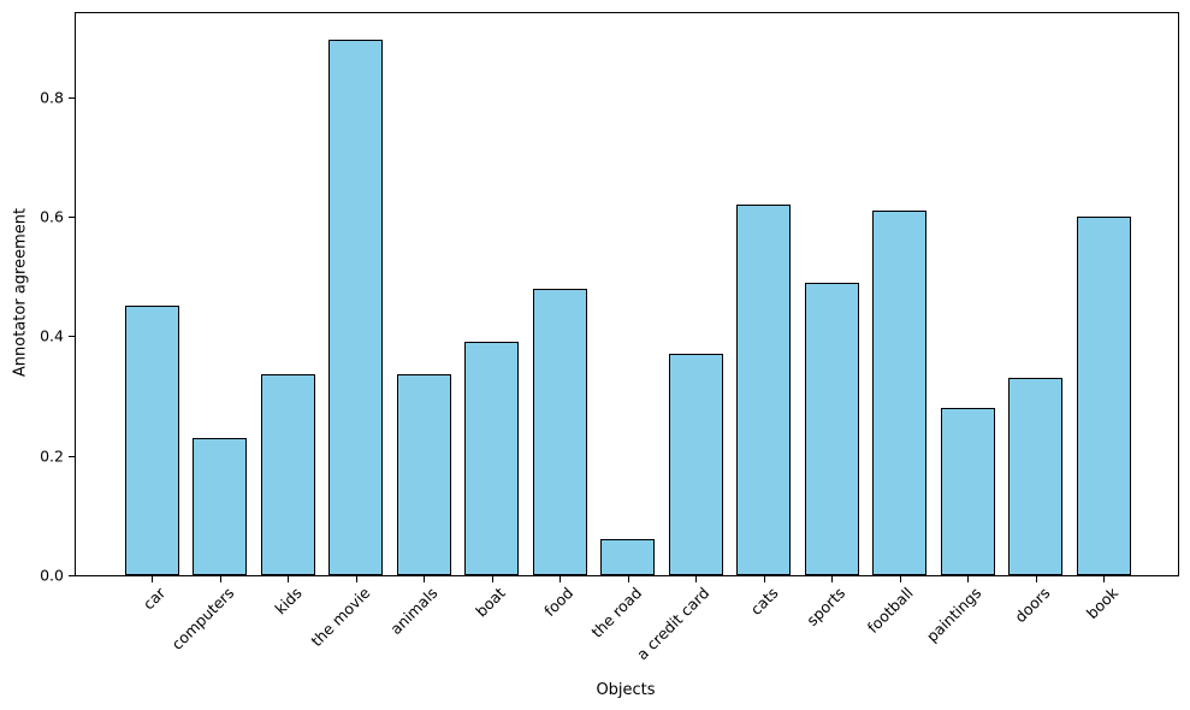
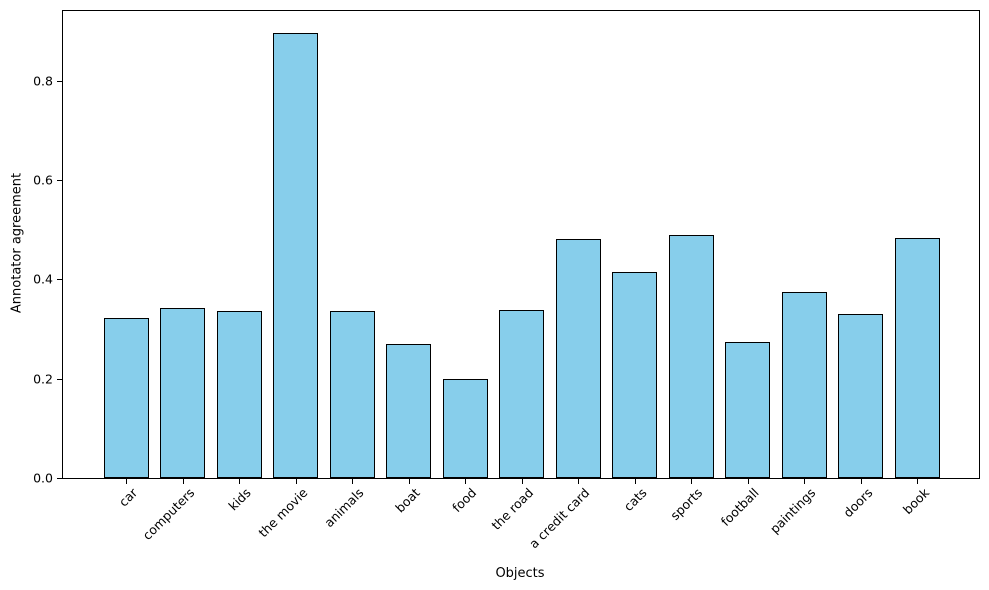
car: 0.45 -> 0.32
computers: 0.23 -> 0.34
boat: 0.39 -> 0.27
food: 0.48 -> 0.20
the road: 0.06 -> 0.34
a credit card: 0.37 -> 0.48
cats: 0.62 -> 0.41
football: 0.61 -> 0.27
paintings: 0.28 -> 0.37
book: 0.60 -> 0.48
